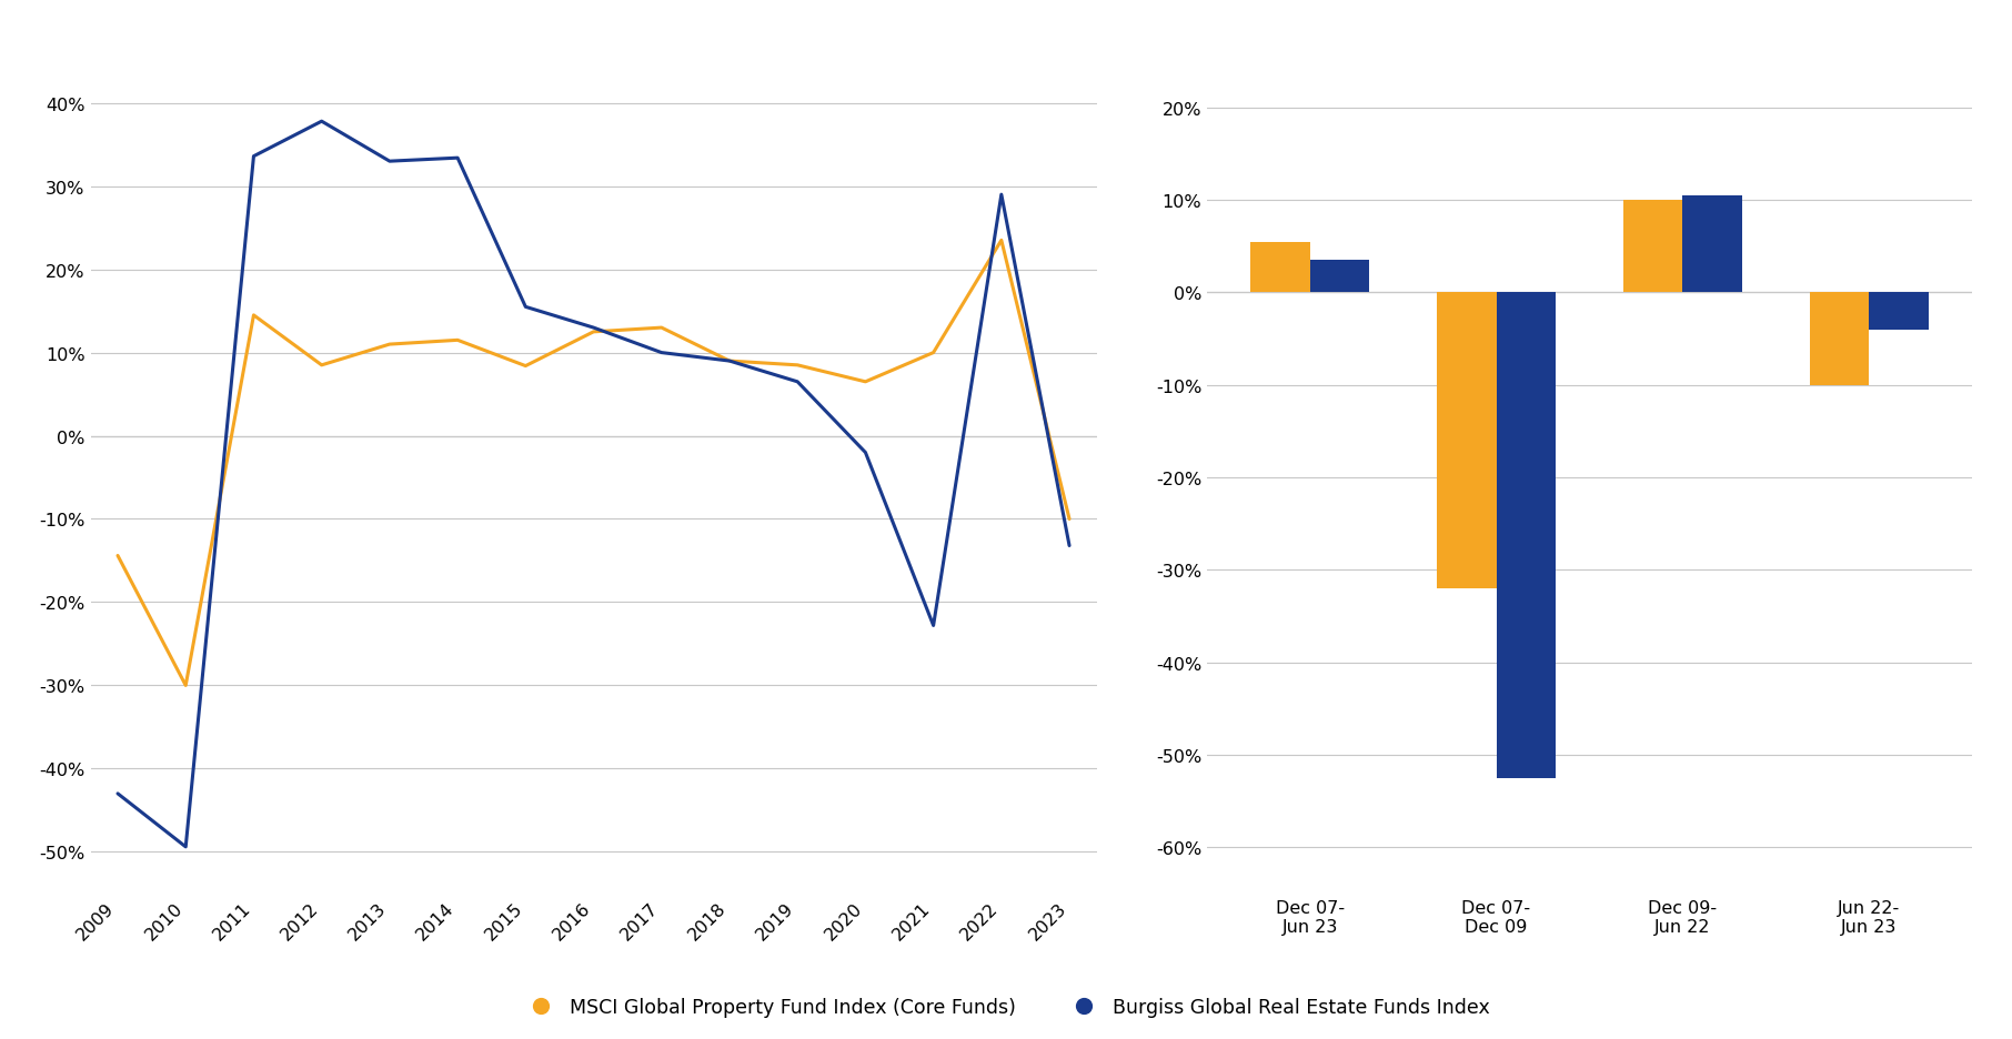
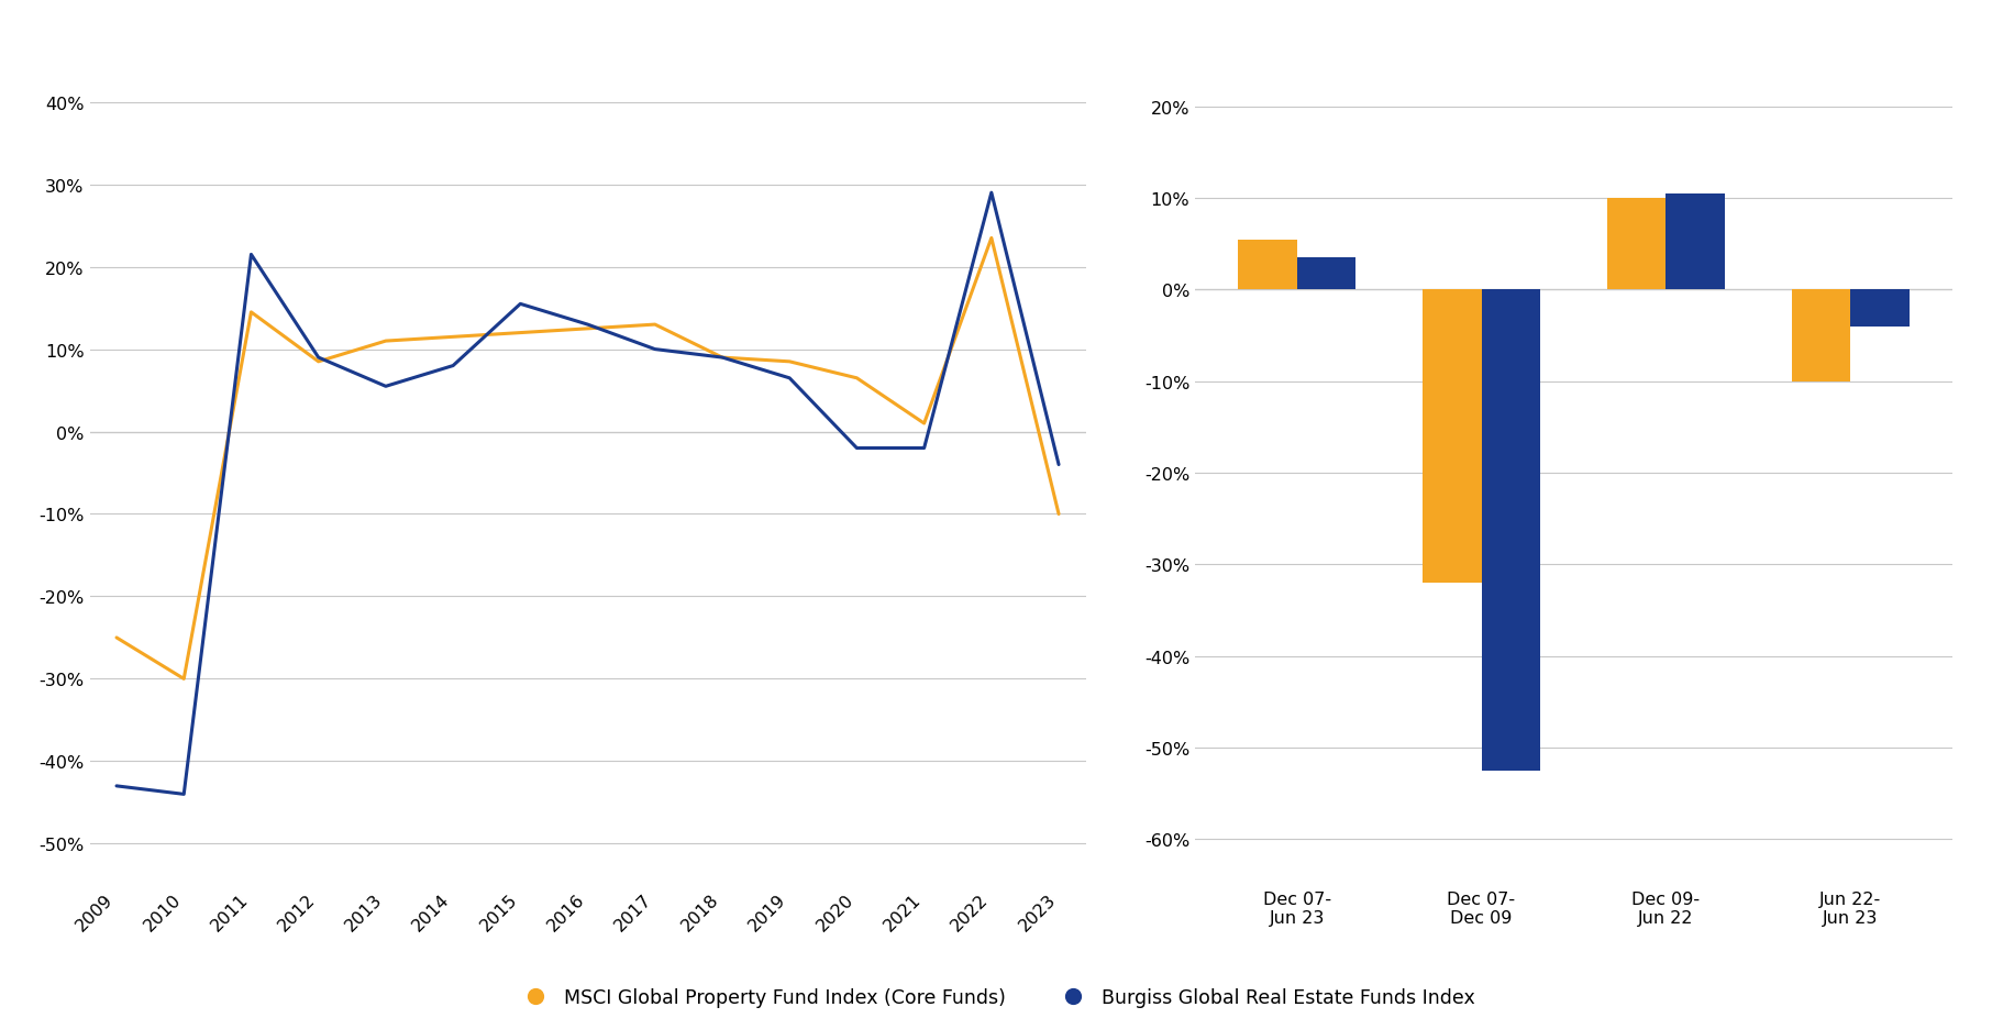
MSCI Global Property Fund Index (Core Funds)/2009: -14.4% -> -25.0%
Burgiss Global Real Estate Funds Index/2010: -49.4% -> -44.0%
Burgiss Global Real Estate Funds Index/2011: 33.6% -> 21.5%
Burgiss Global Real Estate Funds Index/2012: 37.8% -> 9.0%
Burgiss Global Real Estate Funds Index/2013: 33.0% -> 5.5%
Burgiss Global Real Estate Funds Index/2014: 33.4% -> 8.0%
MSCI Global Property Fund Index (Core Funds)/2015: 8.4% -> 12.0%
MSCI Global Property Fund Index (Core Funds)/2021: 10.0% -> 1.0%
Burgiss Global Real Estate Funds Index/2021: -22.8% -> -2.0%
Burgiss Global Real Estate Funds Index/2023: -13.2% -> -4.0%
